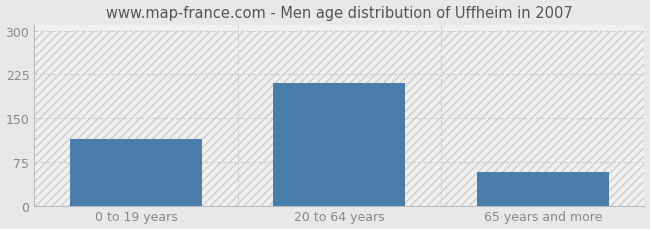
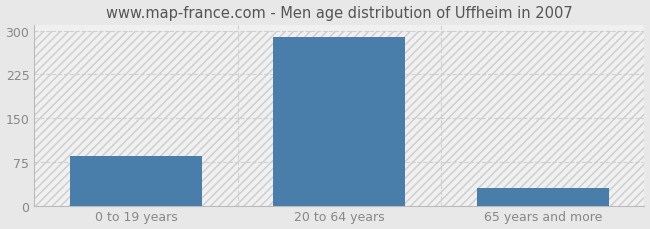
0 to 19 years: 114 -> 85
20 to 64 years: 210 -> 290
65 years and more: 58 -> 30
